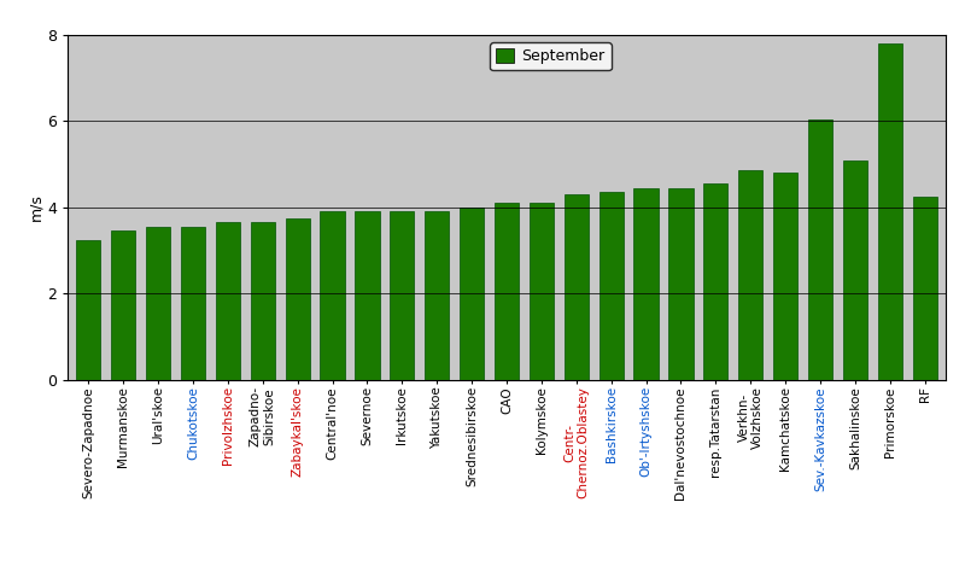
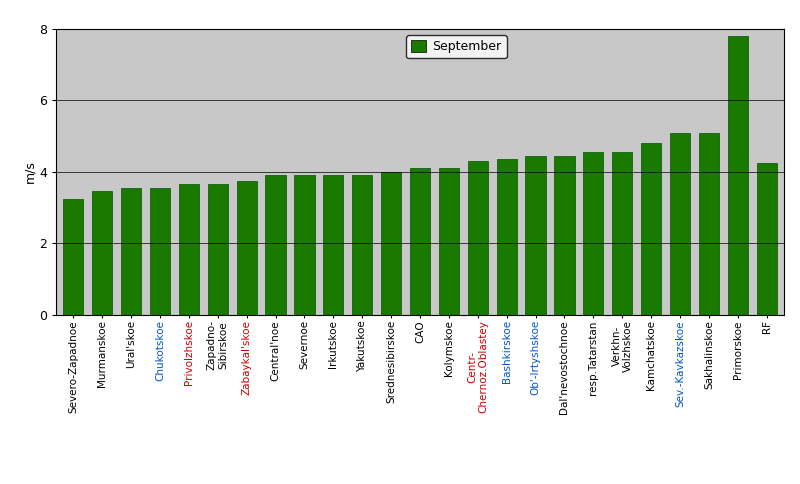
Verkhn- Volzhskoe: 4.85 -> 4.55
Sev.-Kavkazskoe: 6.05 -> 5.10
